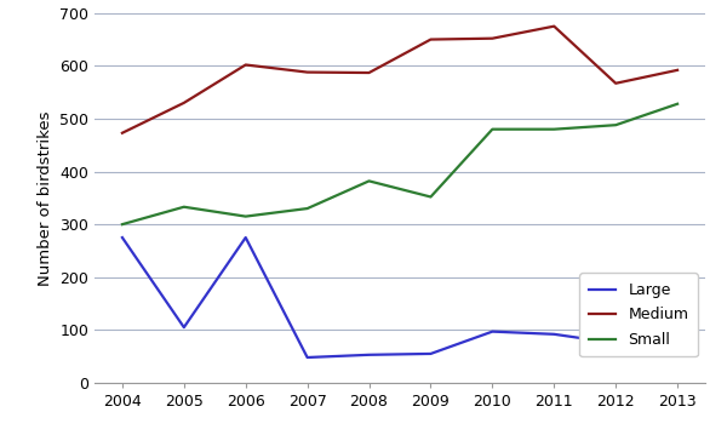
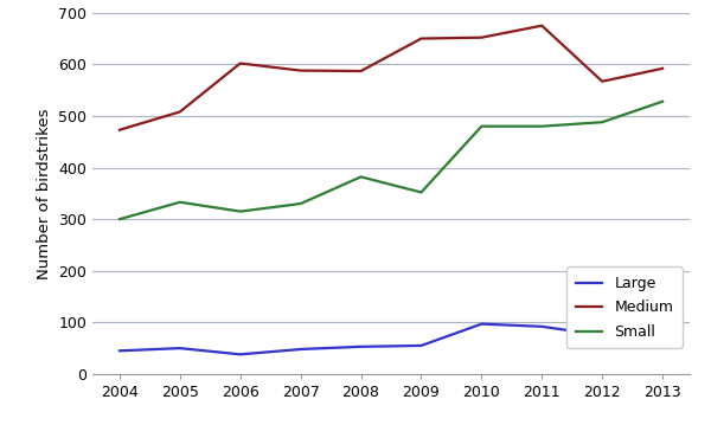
Large/2004: 275 -> 45
Large/2005: 105 -> 50
Medium/2005: 530 -> 508
Large/2006: 275 -> 38
